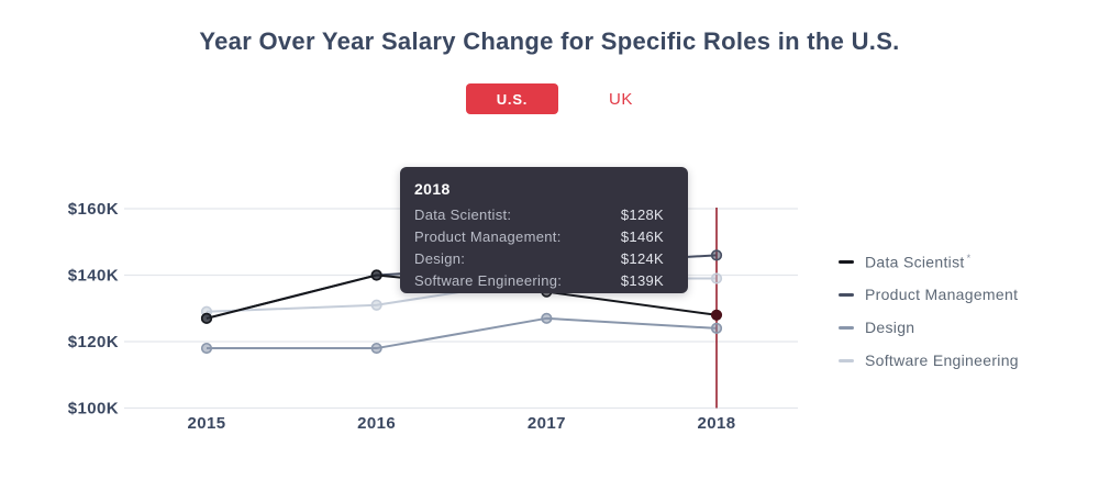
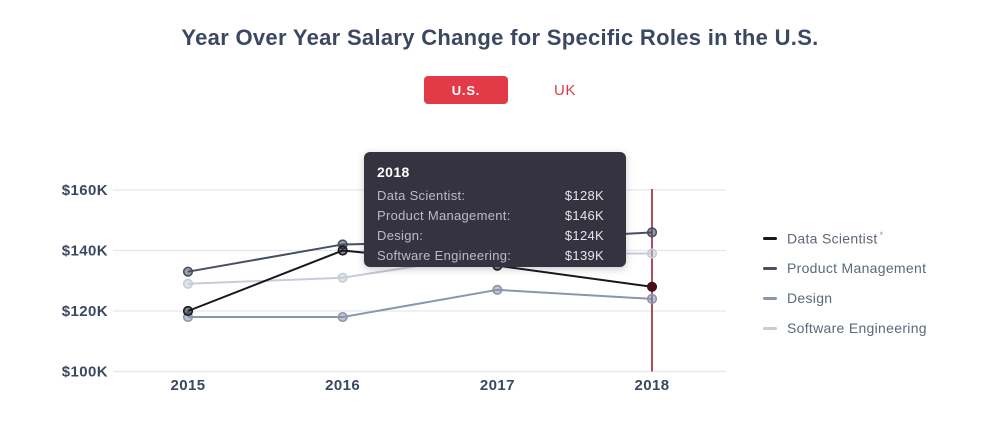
Data Scientist/2015: $127K -> $120K
Product Management/2015: $127K -> $133K
Product Management/2016: $140K -> $142K
